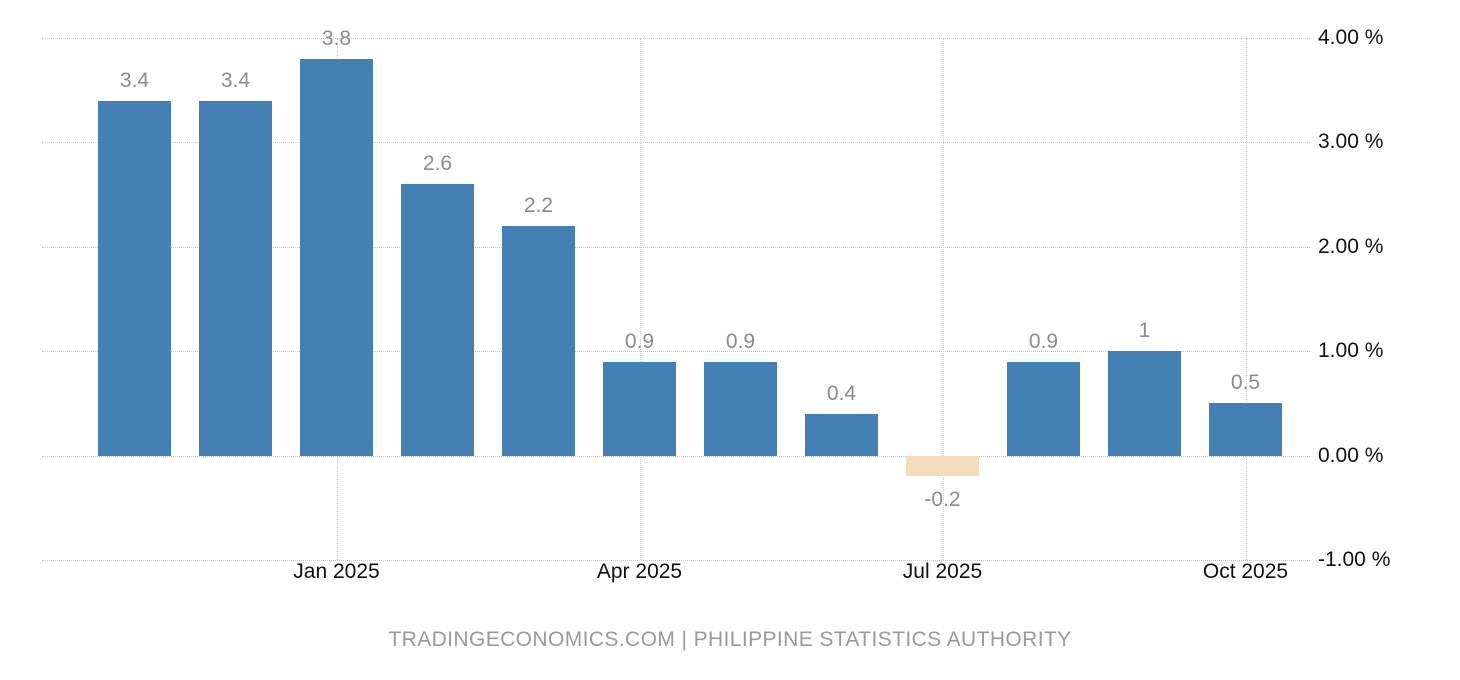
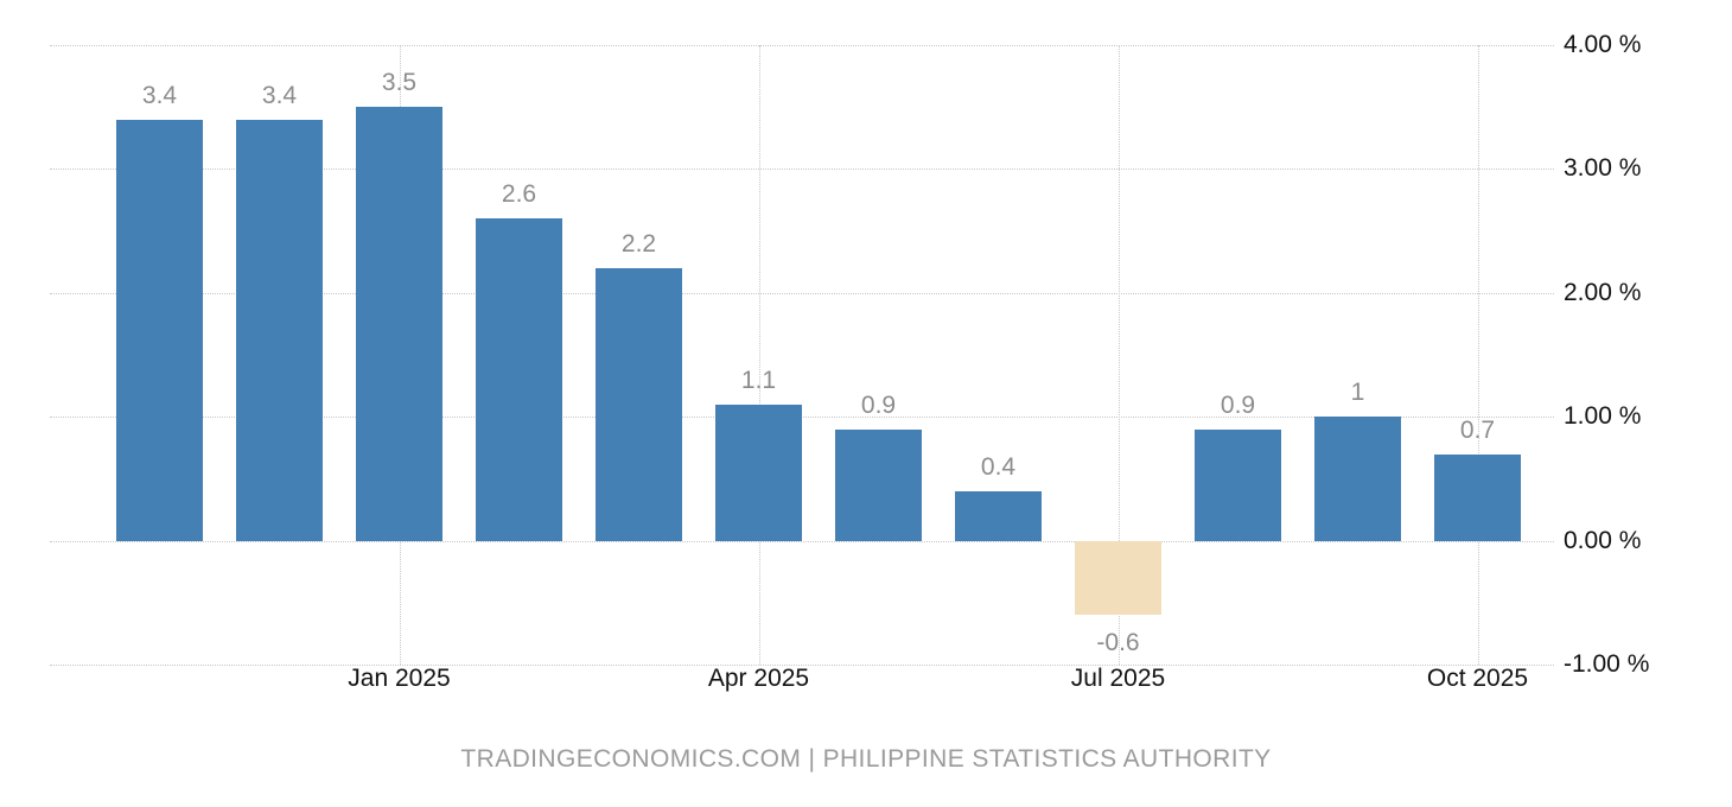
Jan 2025: 3.8 -> 3.5
Apr 2025: 0.9 -> 1.1
Jul 2025: -0.2 -> -0.6
Oct 2025: 0.5 -> 0.7
